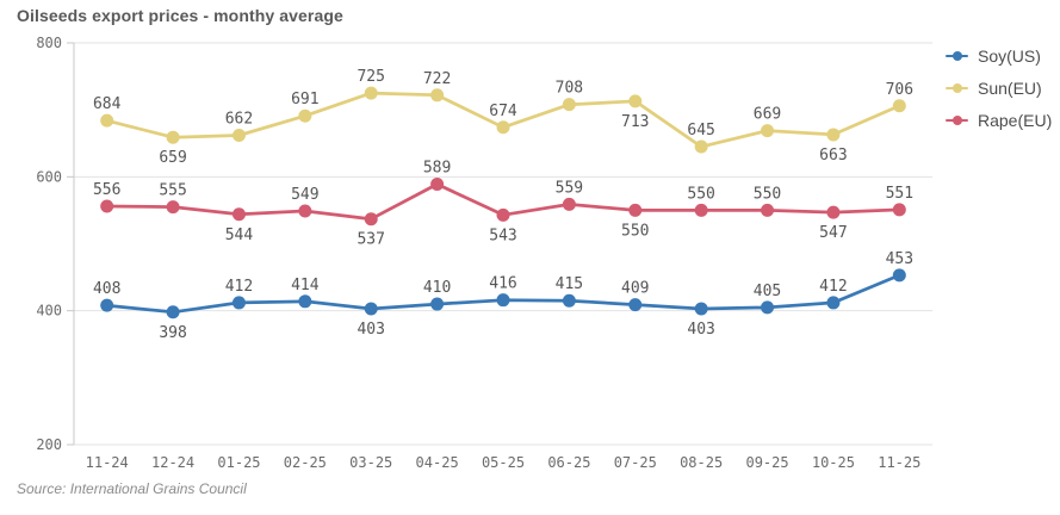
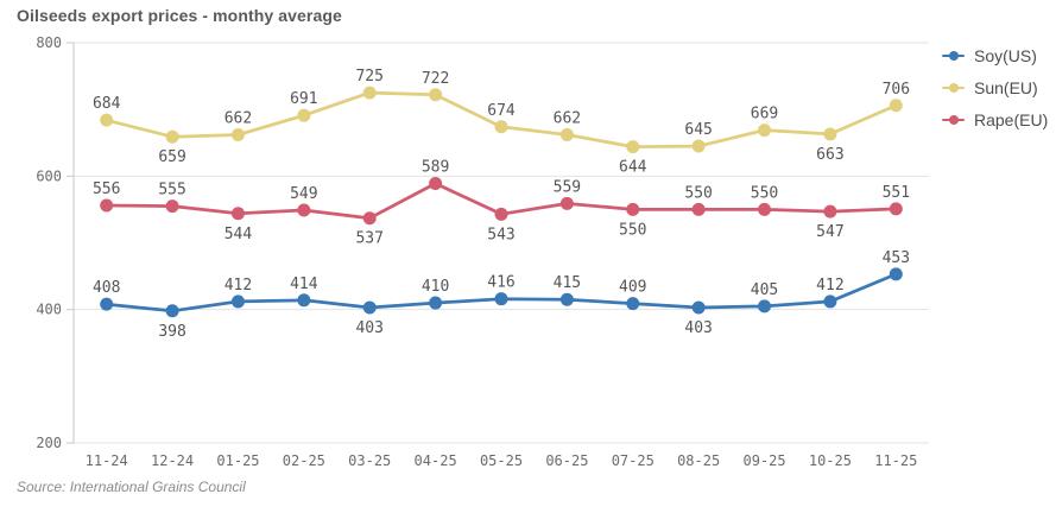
Sun(EU)/06-25: 708 -> 662
Sun(EU)/07-25: 713 -> 644
